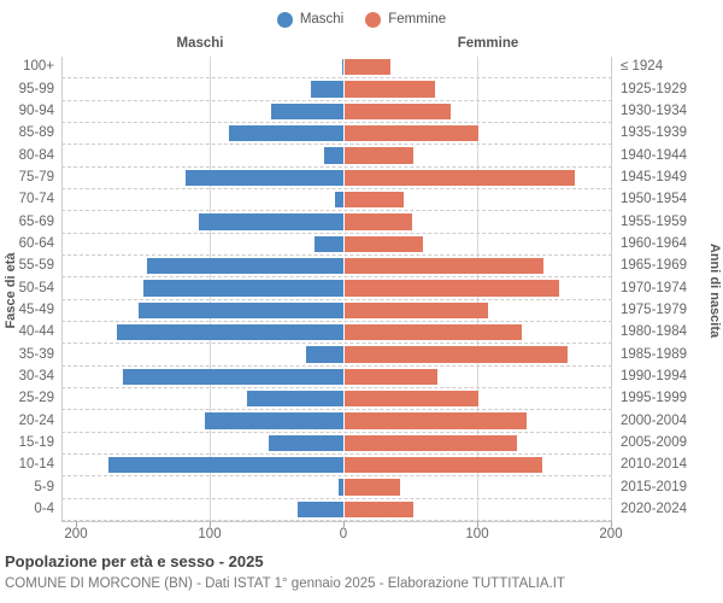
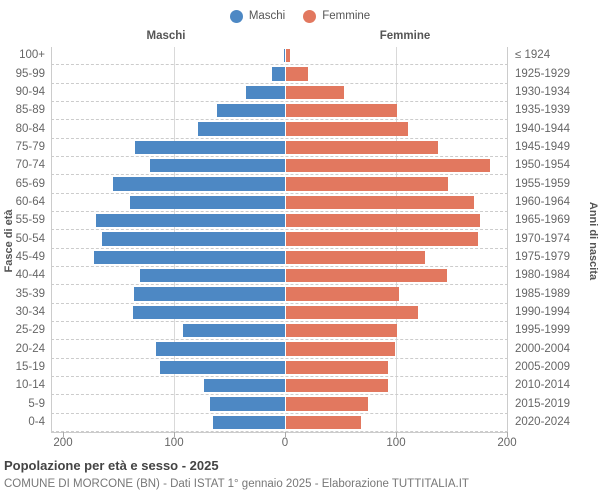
Femmine/100+: 34 -> 4
Maschi/95-99: 24 -> 12
Femmine/95-99: 68 -> 20
Maschi/90-94: 54 -> 35
Femmine/90-94: 79 -> 52
Maschi/85-89: 86 -> 61
Maschi/80-84: 14 -> 78
Femmine/80-84: 51 -> 110
Maschi/75-79: 118 -> 135
Femmine/75-79: 172 -> 137
Maschi/70-74: 6 -> 122
Femmine/70-74: 44 -> 184
Maschi/65-69: 108 -> 155
Femmine/65-69: 50 -> 146
Maschi/60-64: 22 -> 140
Femmine/60-64: 59 -> 169
Maschi/55-59: 147 -> 170
Femmine/55-59: 149 -> 175
Maschi/50-54: 150 -> 165
Femmine/50-54: 160 -> 173
Maschi/45-49: 153 -> 172
Femmine/45-49: 107 -> 125
Maschi/40-44: 169 -> 131
Femmine/40-44: 132 -> 145
Maschi/35-39: 28 -> 136
Femmine/35-39: 167 -> 102
Maschi/30-34: 165 -> 137
Femmine/30-34: 69 -> 119
Maschi/25-29: 72 -> 92
Maschi/20-24: 104 -> 116
Femmine/20-24: 136 -> 98
Maschi/15-19: 56 -> 113
Femmine/15-19: 129 -> 92
Maschi/10-14: 176 -> 73
Femmine/10-14: 148 -> 92
Maschi/5-9: 4 -> 68
Femmine/5-9: 41 -> 74
Maschi/0-4: 34 -> 65
Femmine/0-4: 51 -> 68
